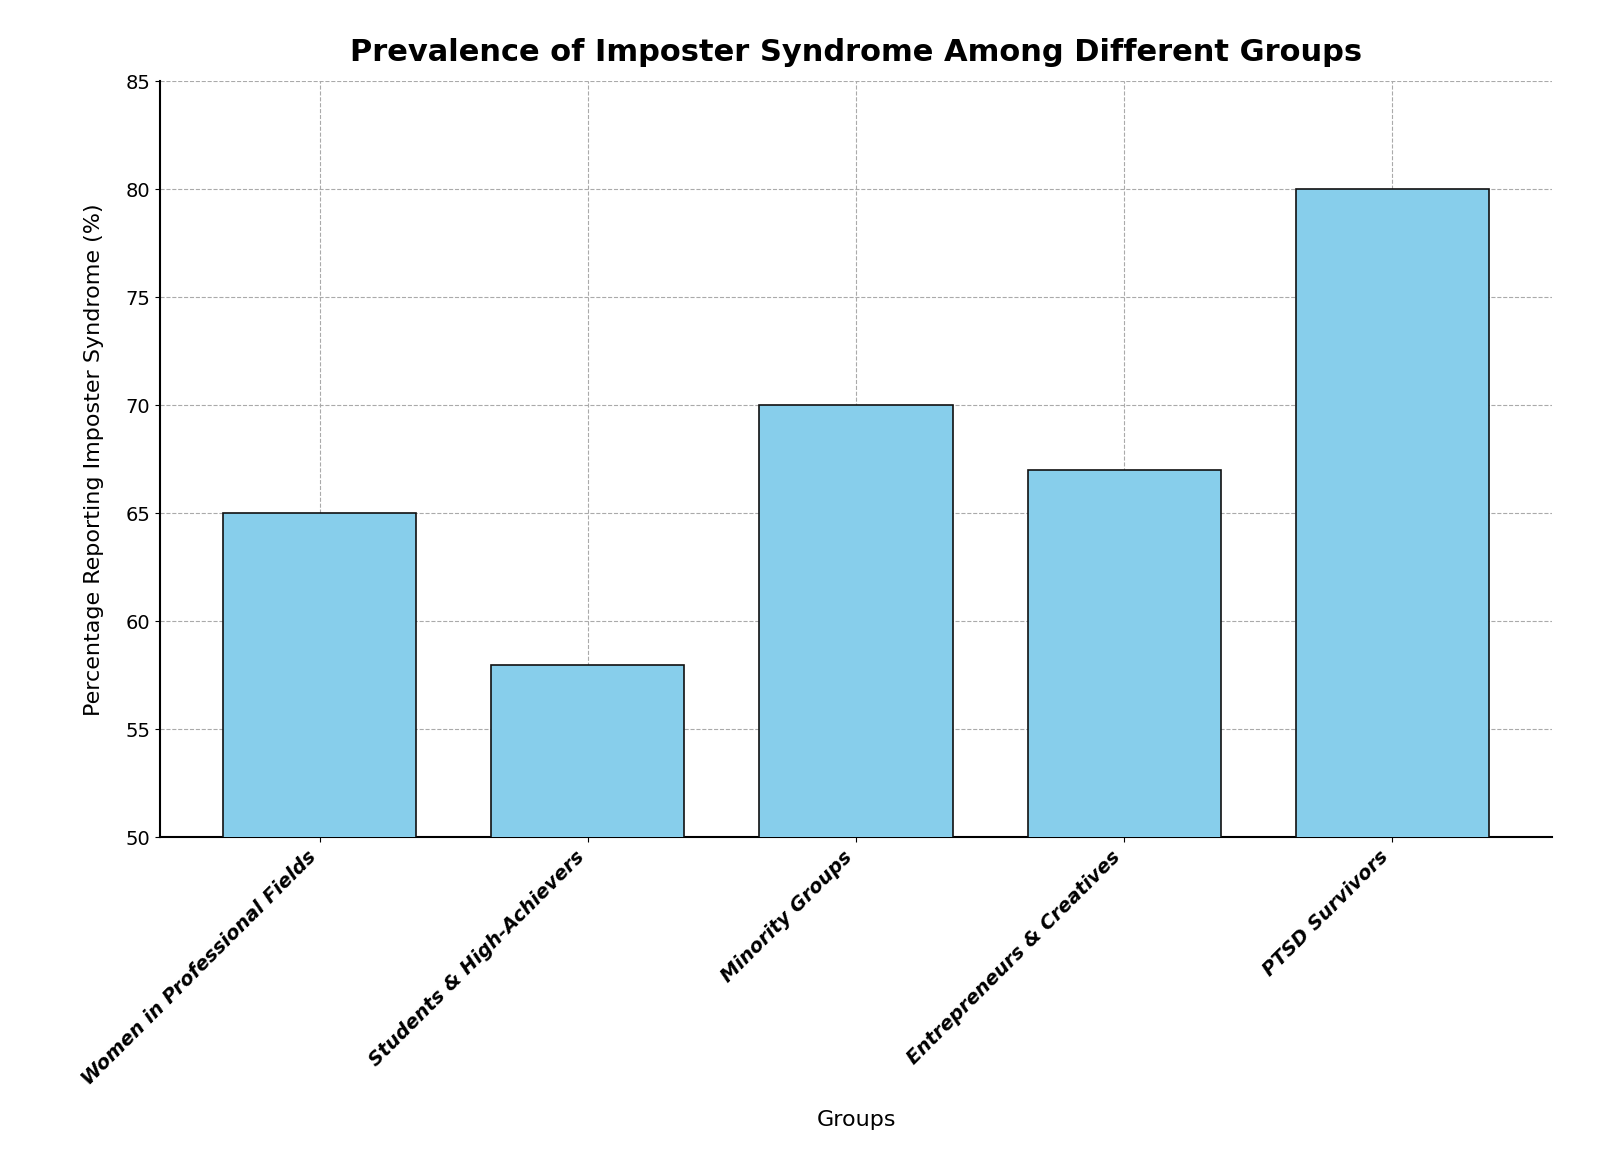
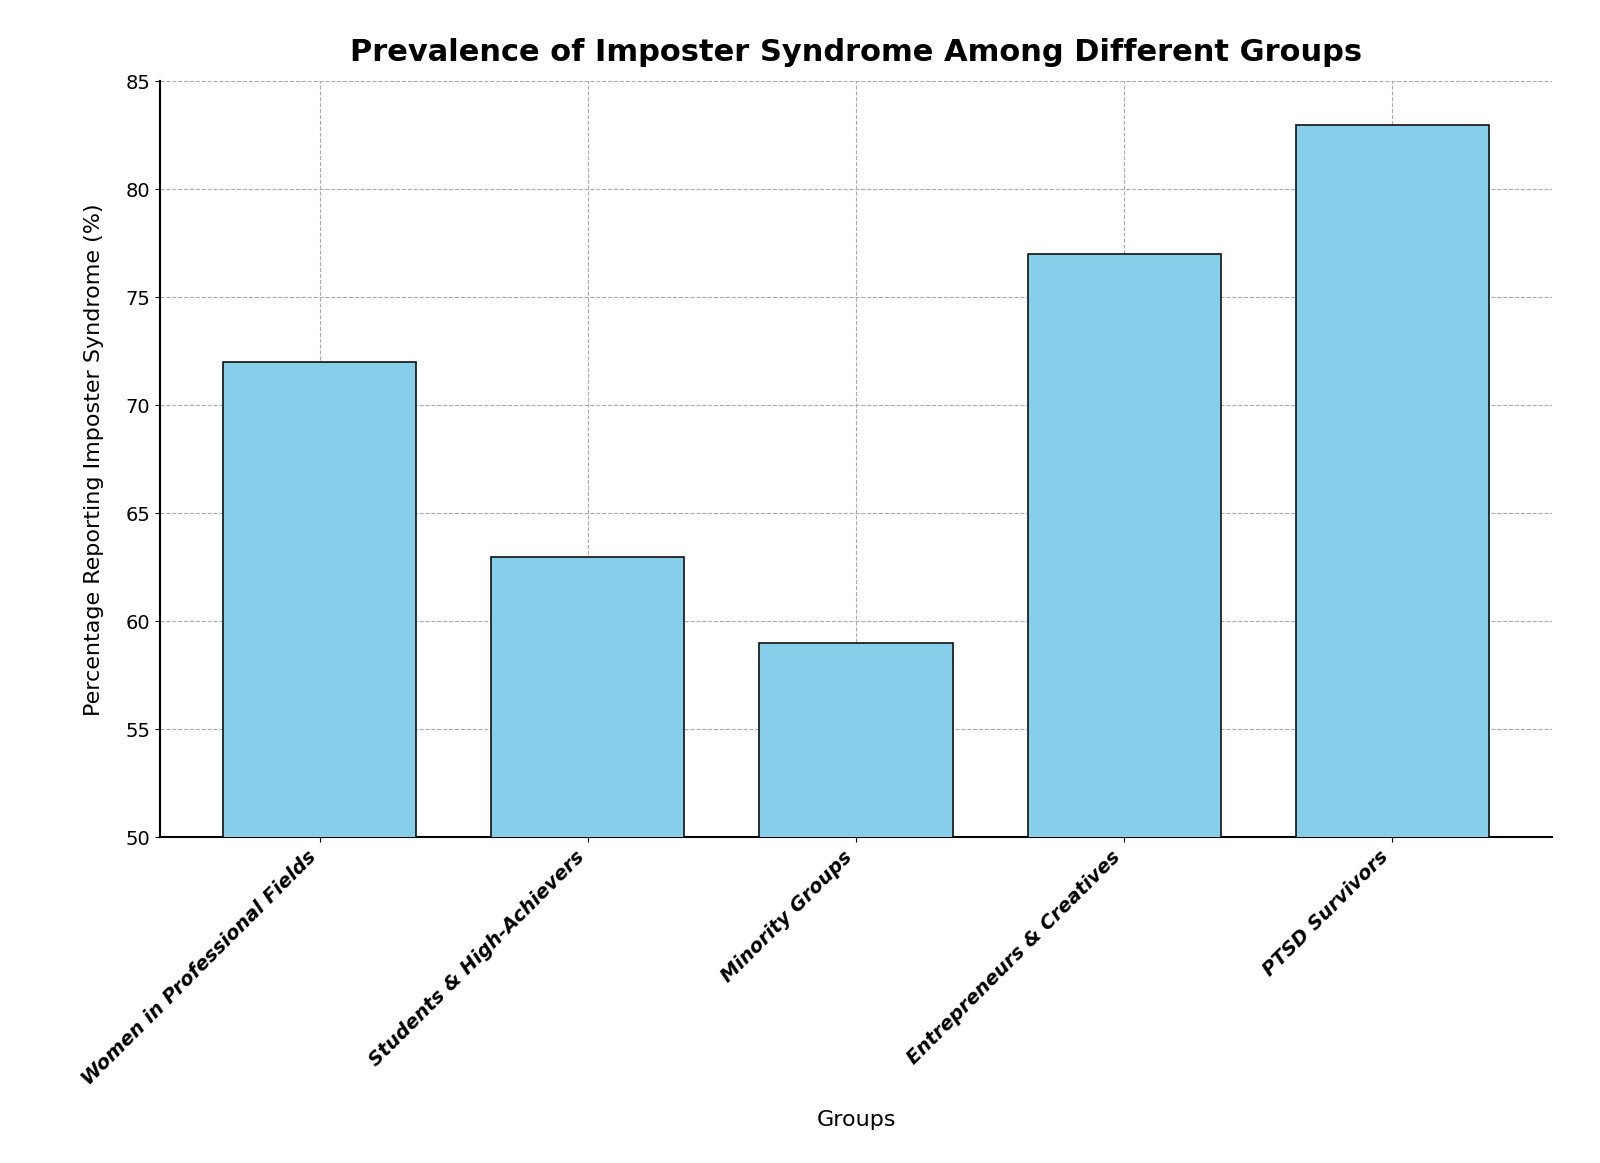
Women in Professional Fields: 65 -> 72
Students & High-Achievers: 58 -> 63
Minority Groups: 70 -> 59
Entrepreneurs & Creatives: 67 -> 77
PTSD Survivors: 80 -> 83
